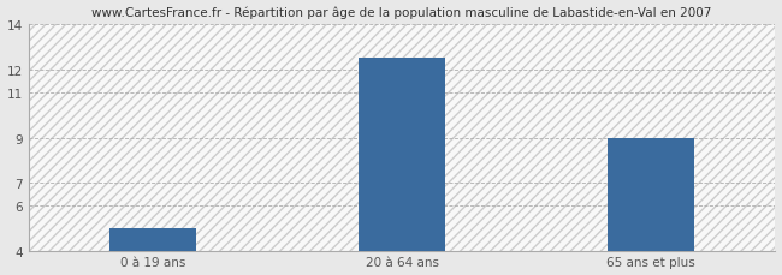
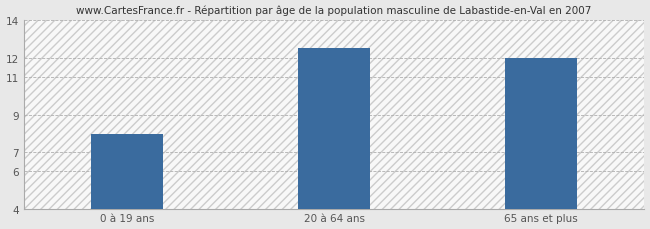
0 à 19 ans: 5.0 -> 8.0
65 ans et plus: 9.0 -> 12.0
